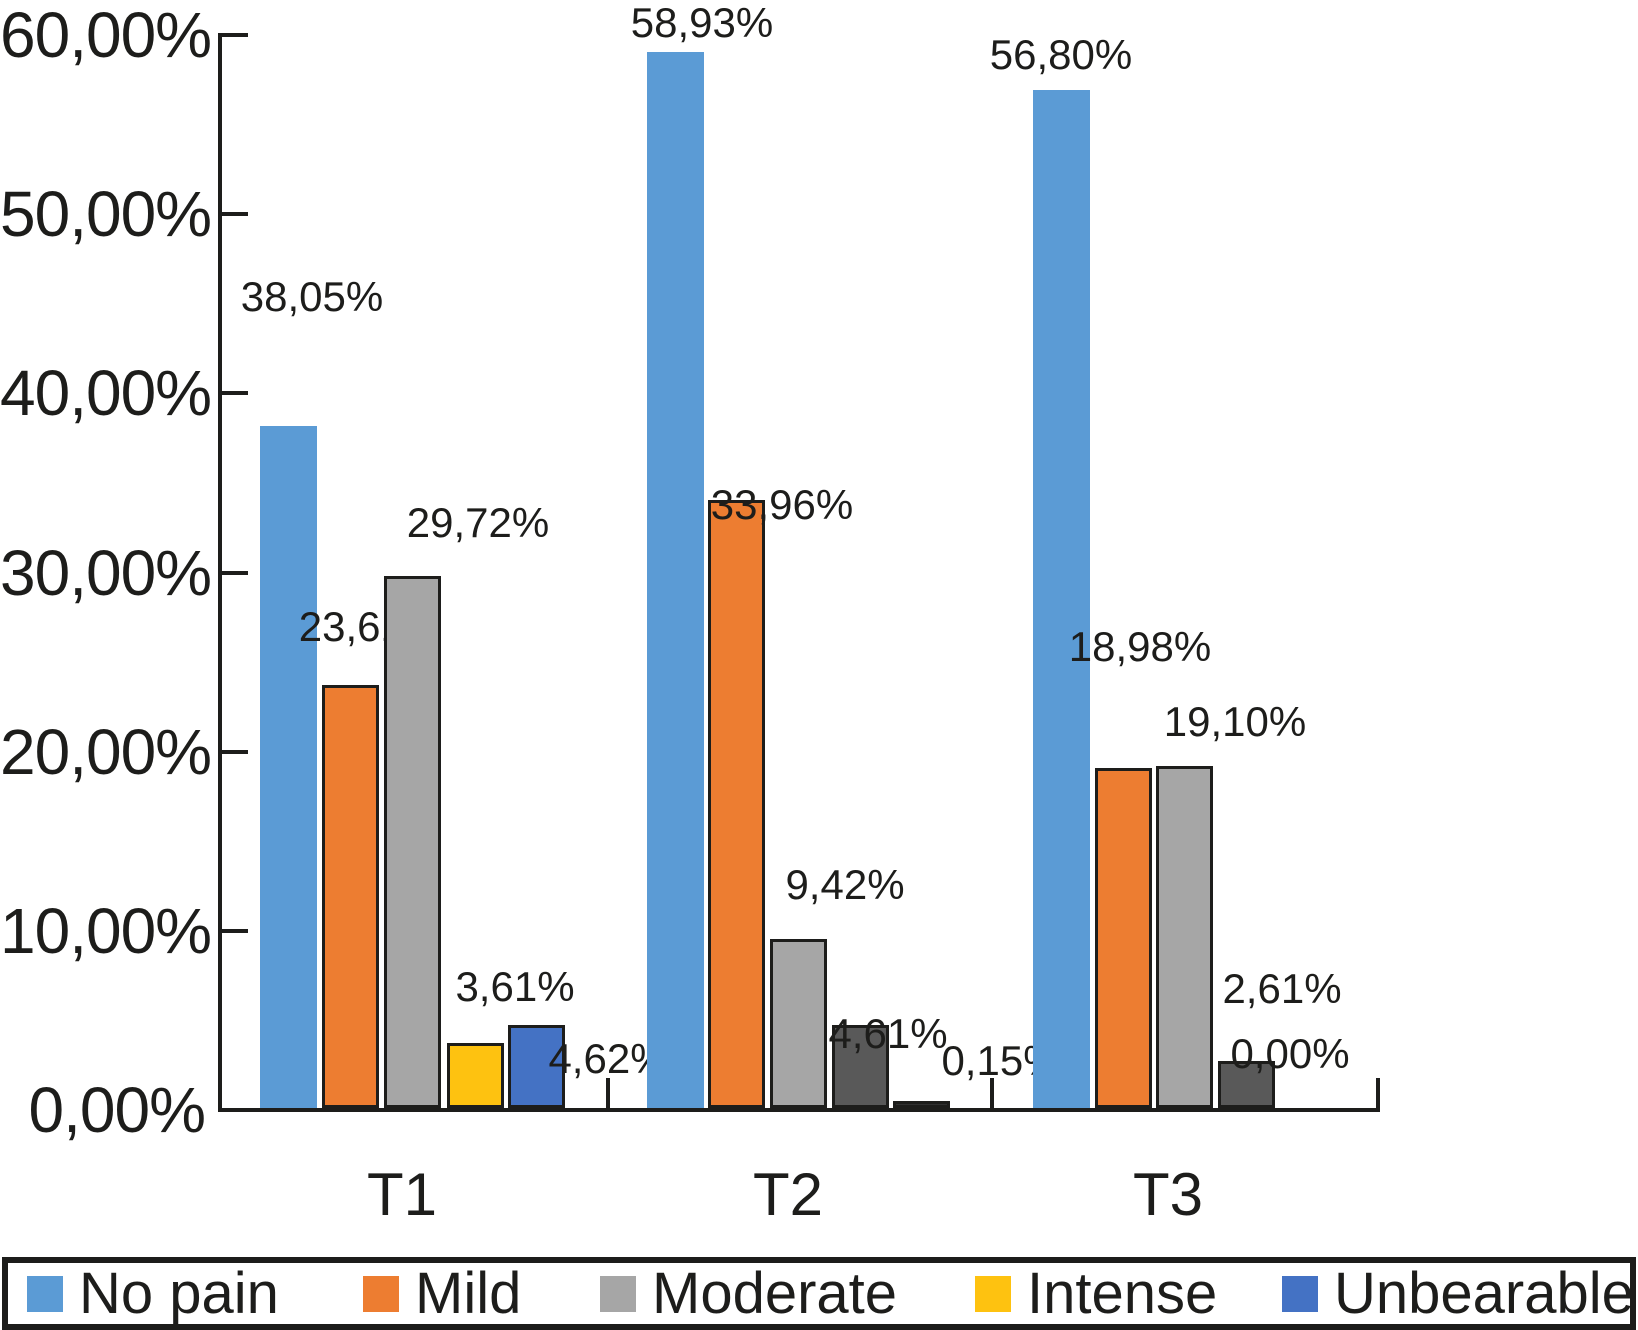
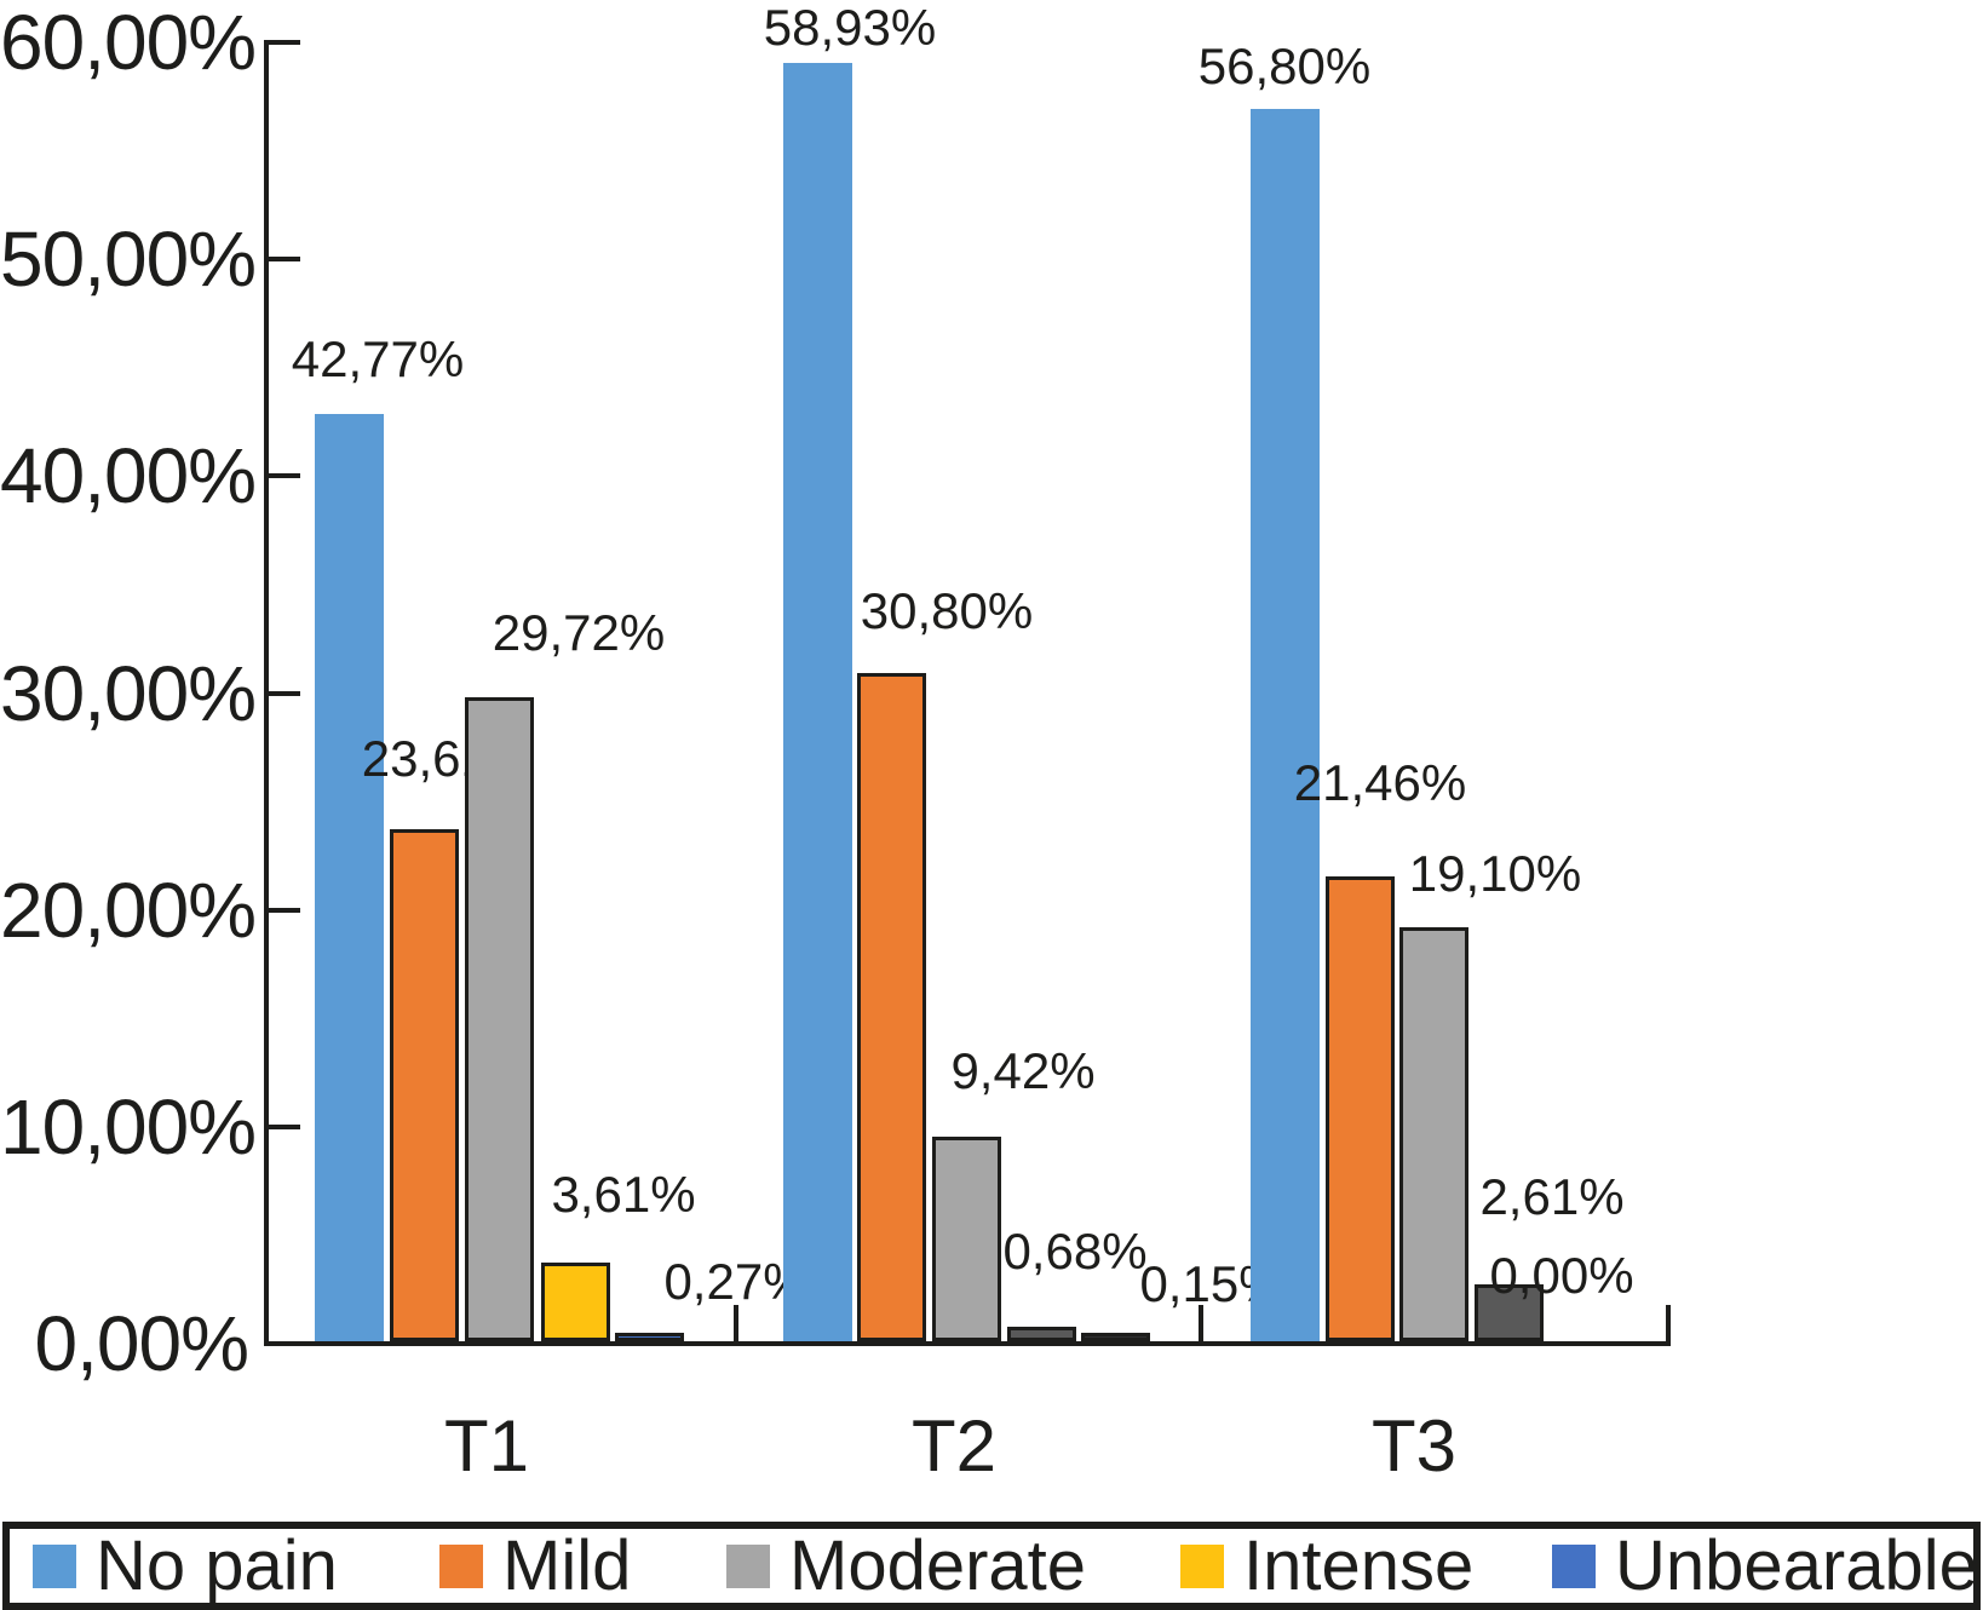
No pain/T1: 38,05% -> 42,77%
Unbearable/T1: 4,62% -> 0,27%
Mild/T2: 33,96% -> 30,80%
Intense/T2: 4,61% -> 0,68%
Mild/T3: 18,98% -> 21,46%
